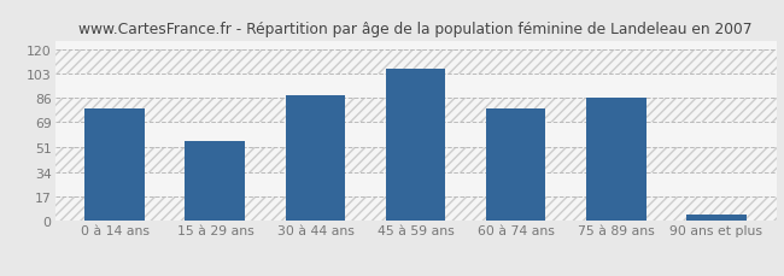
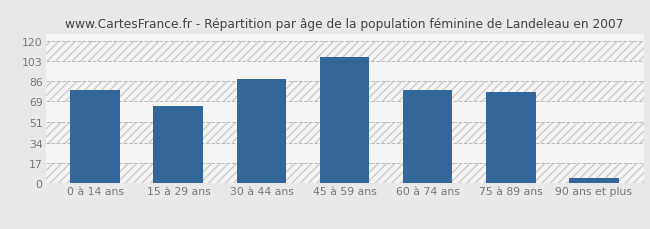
15 à 29 ans: 56 -> 65
75 à 89 ans: 86 -> 77
